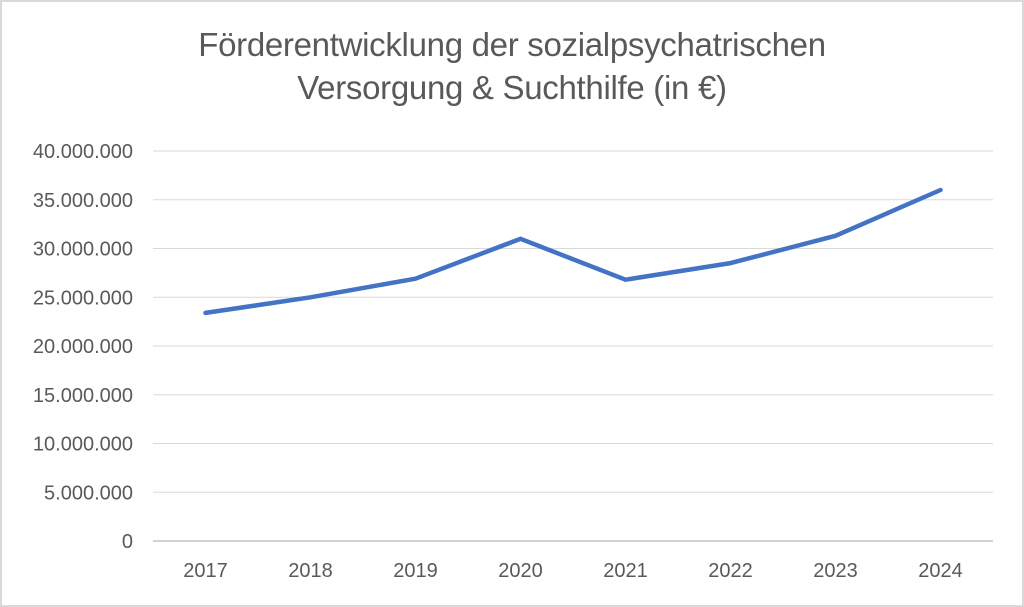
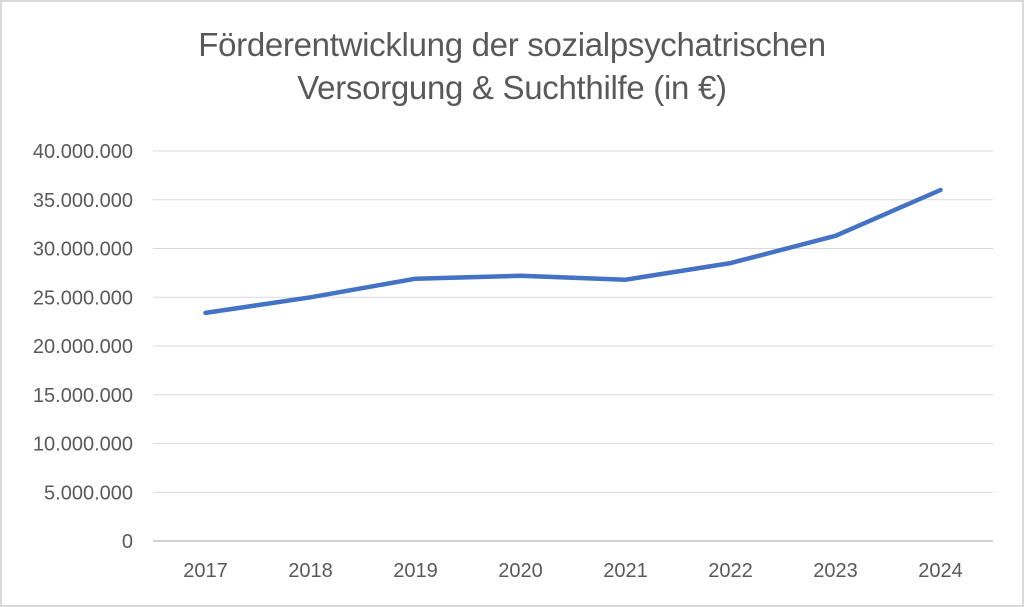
2020: 31000000 -> 27000000
